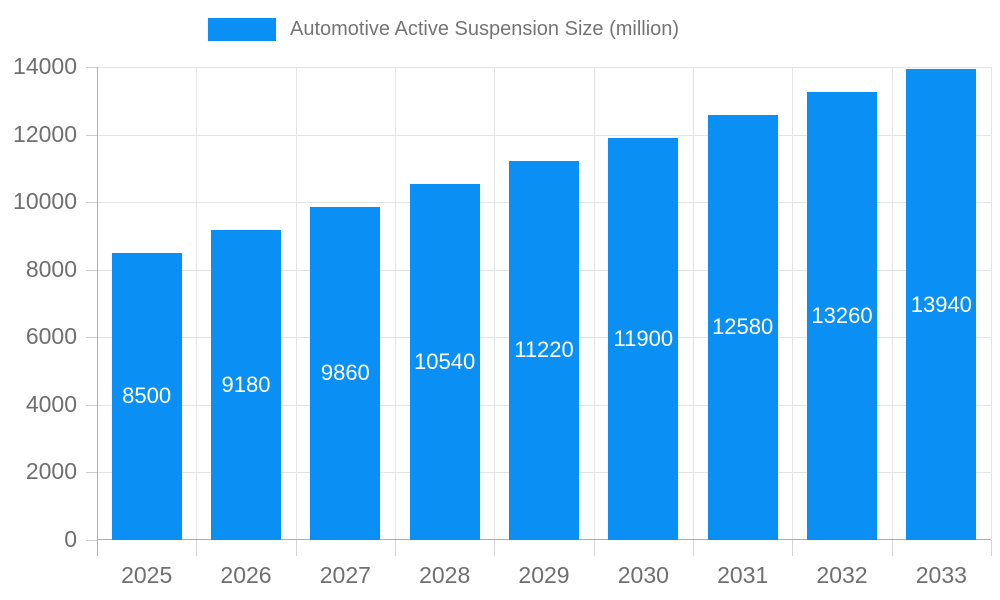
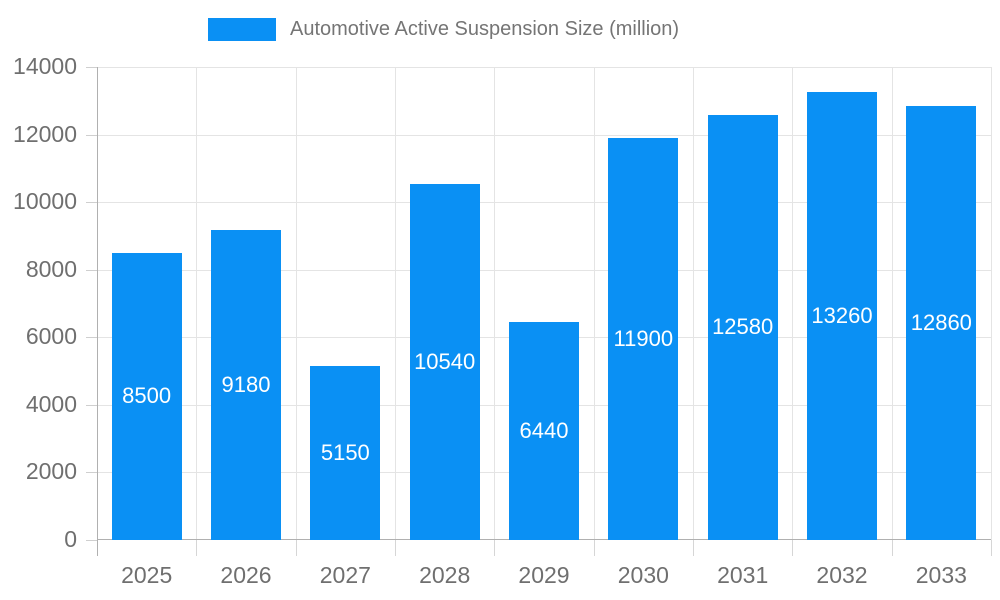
2027: 9860 -> 5150
2029: 11220 -> 6440
2033: 13940 -> 12860
